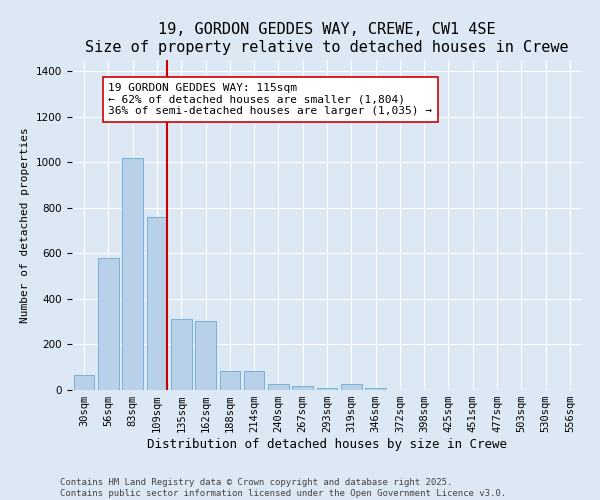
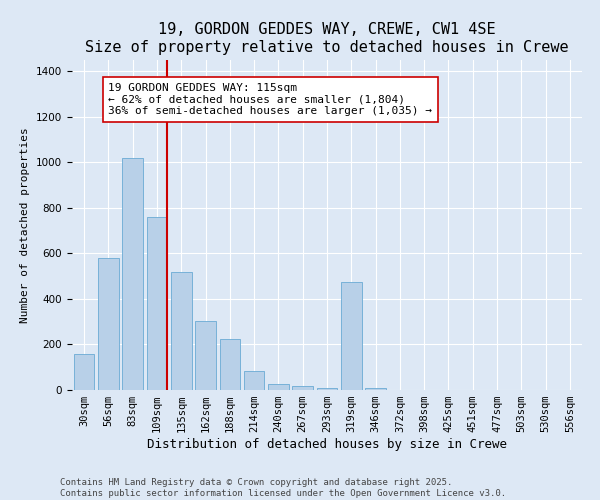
30sqm: 65 -> 160
135sqm: 310 -> 520
188sqm: 85 -> 225
319sqm: 28 -> 475
